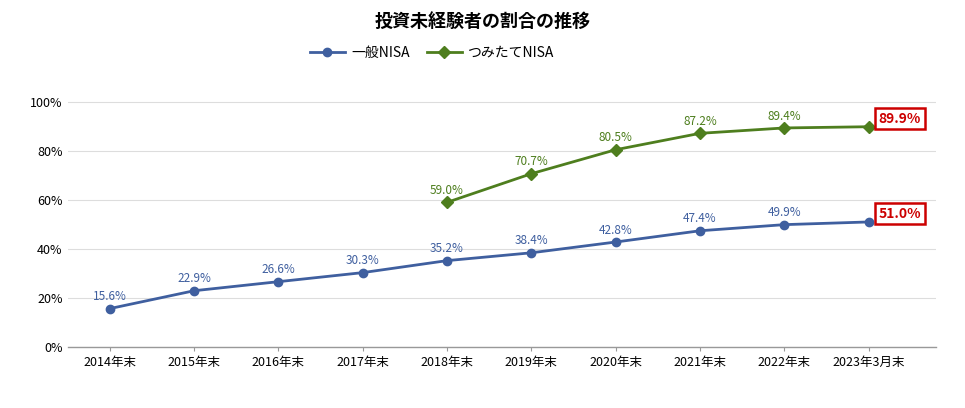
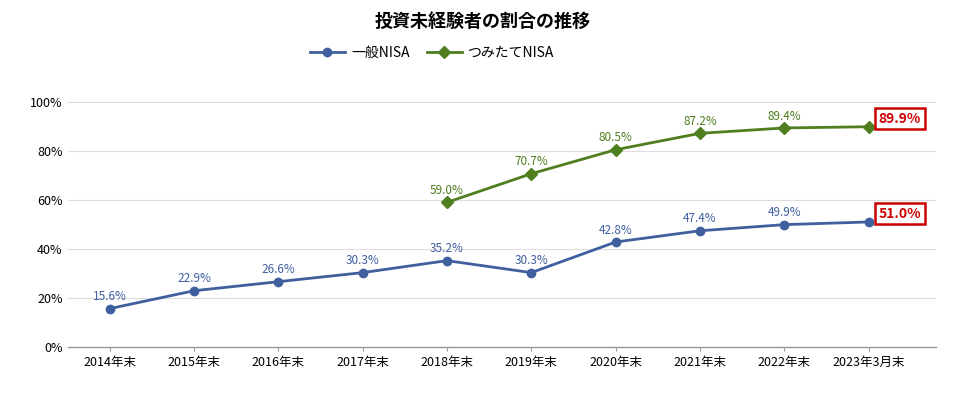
一般NISA/2019年末: 38.4% -> 30.3%
